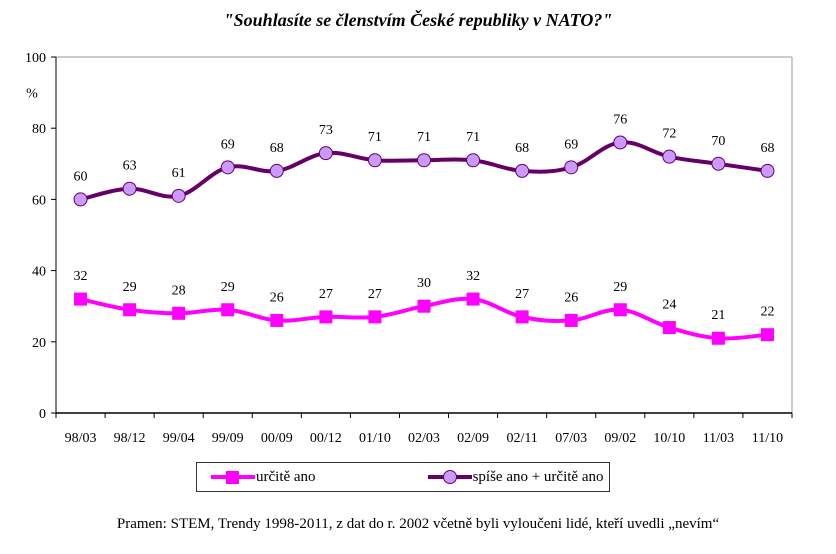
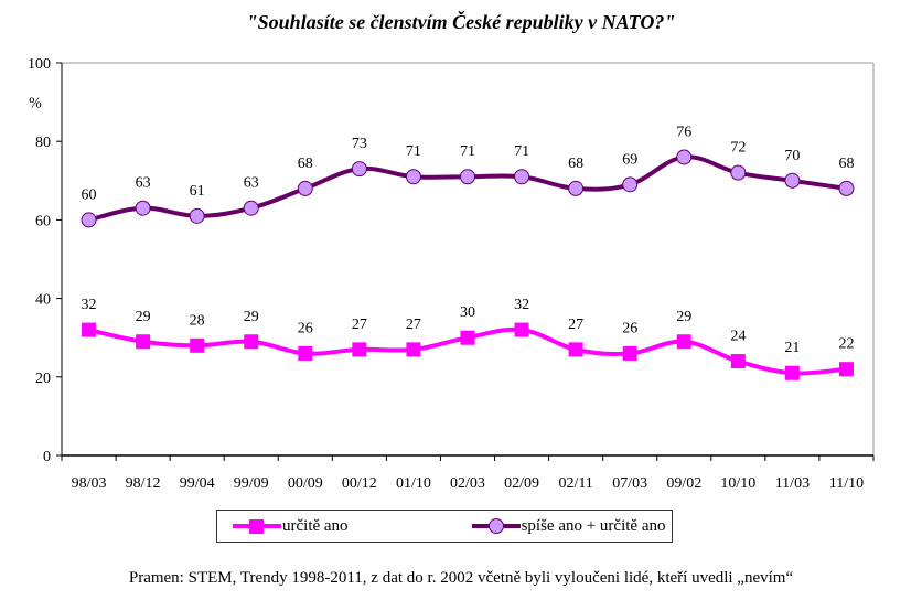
spíše ano + určitě ano/99/09: 69 -> 63
